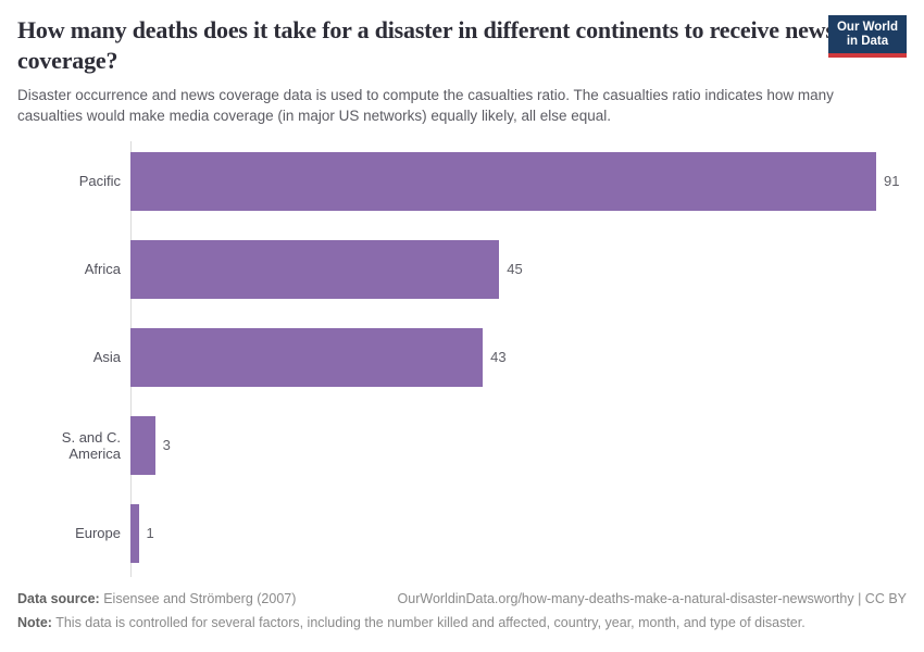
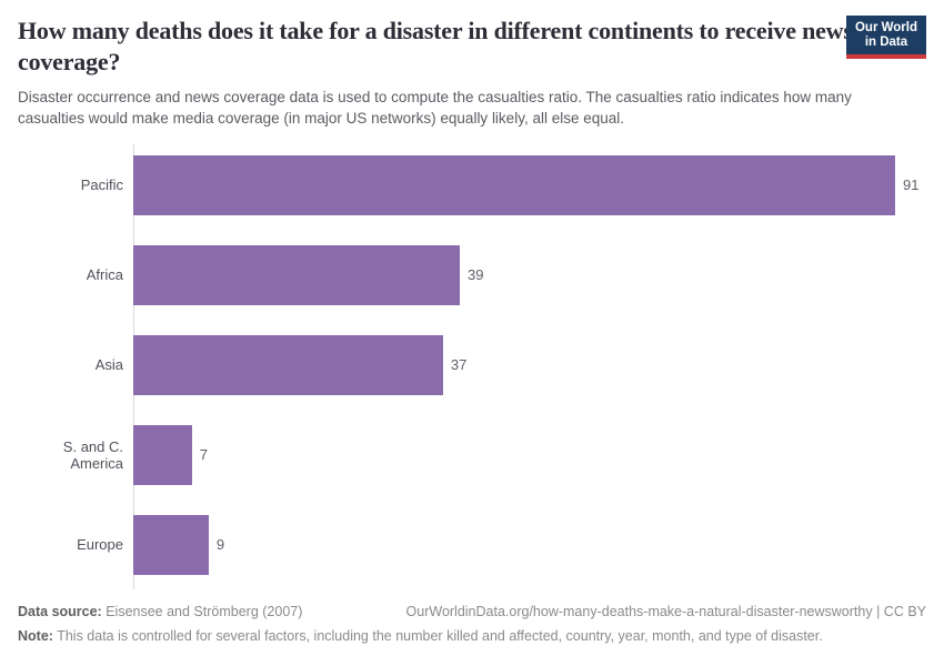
Africa: 45 -> 39
Asia: 43 -> 37
S. and C. America: 3 -> 7
Europe: 1 -> 9
